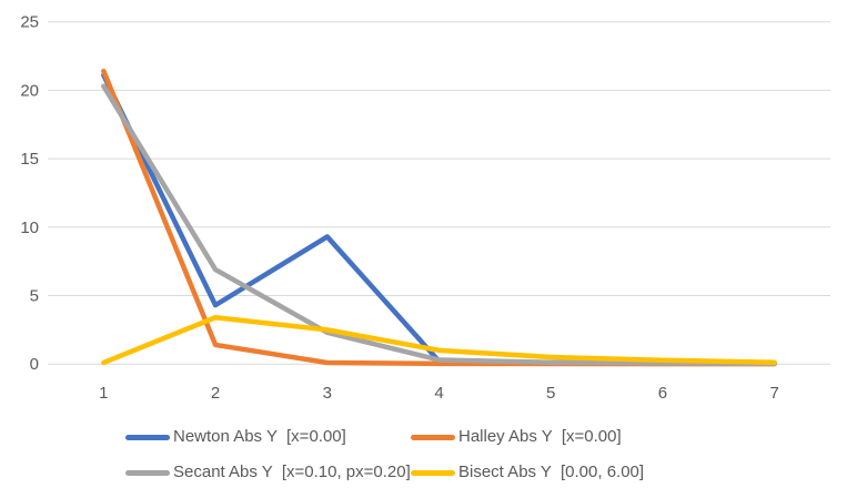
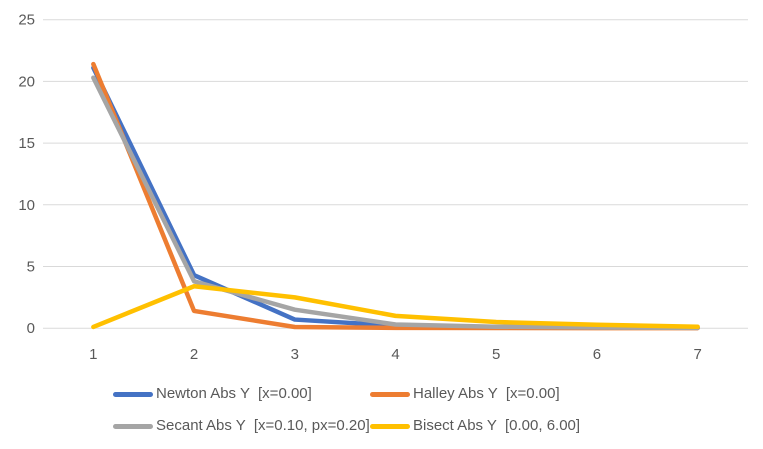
Secant Abs Y [x=0.10, px=0.20]/2: 6.9 -> 3.8
Newton Abs Y [x=0.00]/3: 9.3 -> 0.7
Secant Abs Y [x=0.10, px=0.20]/3: 2.3 -> 1.5
